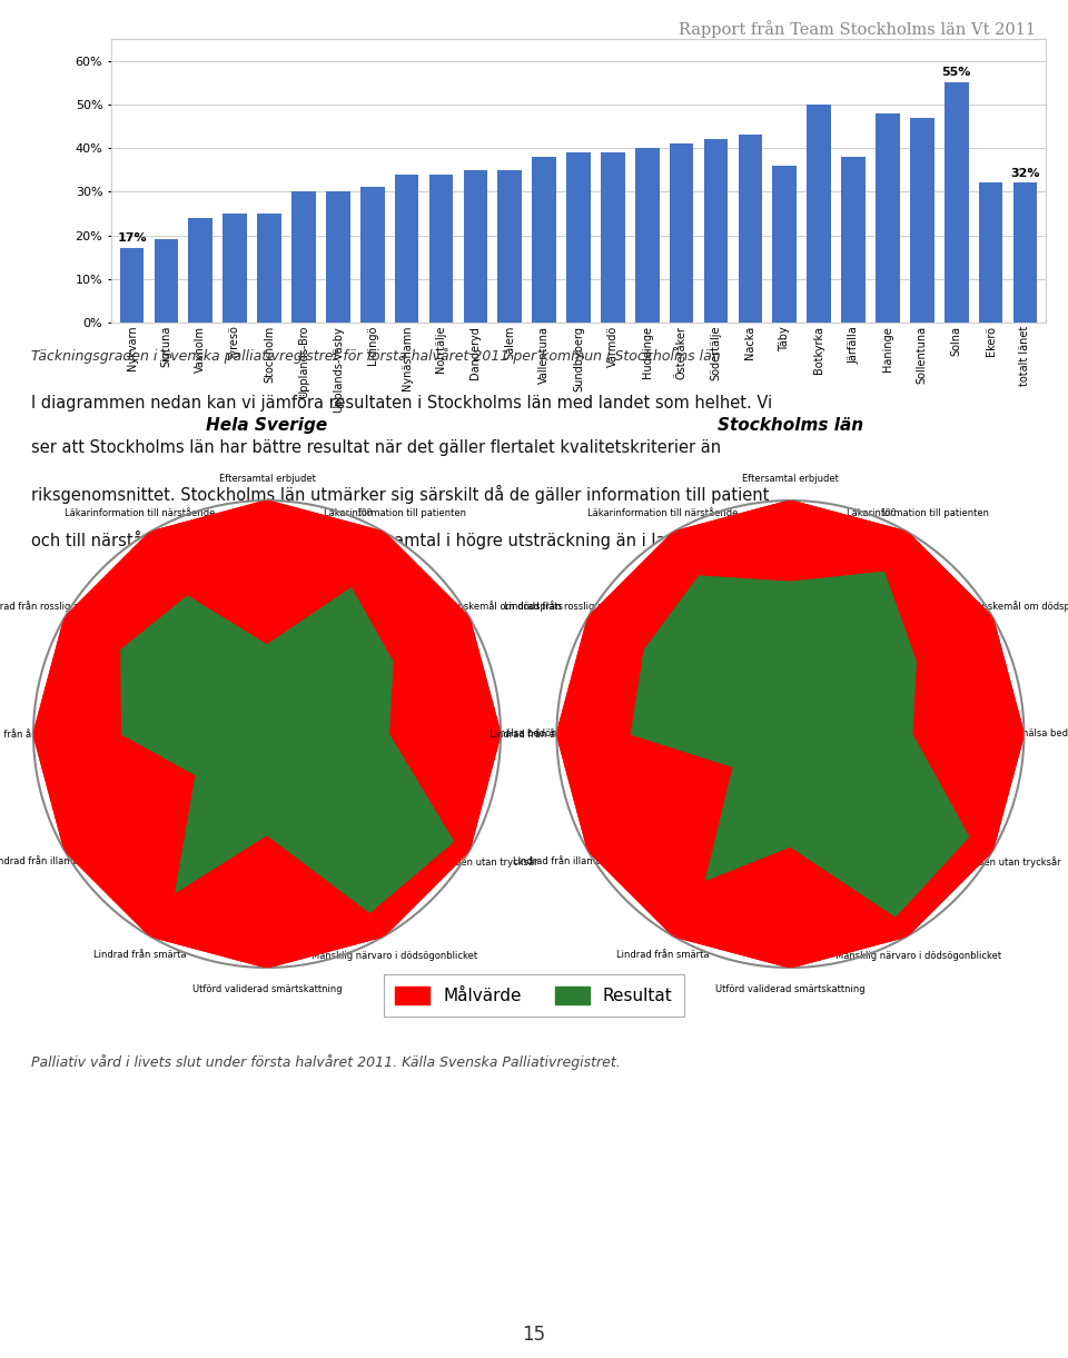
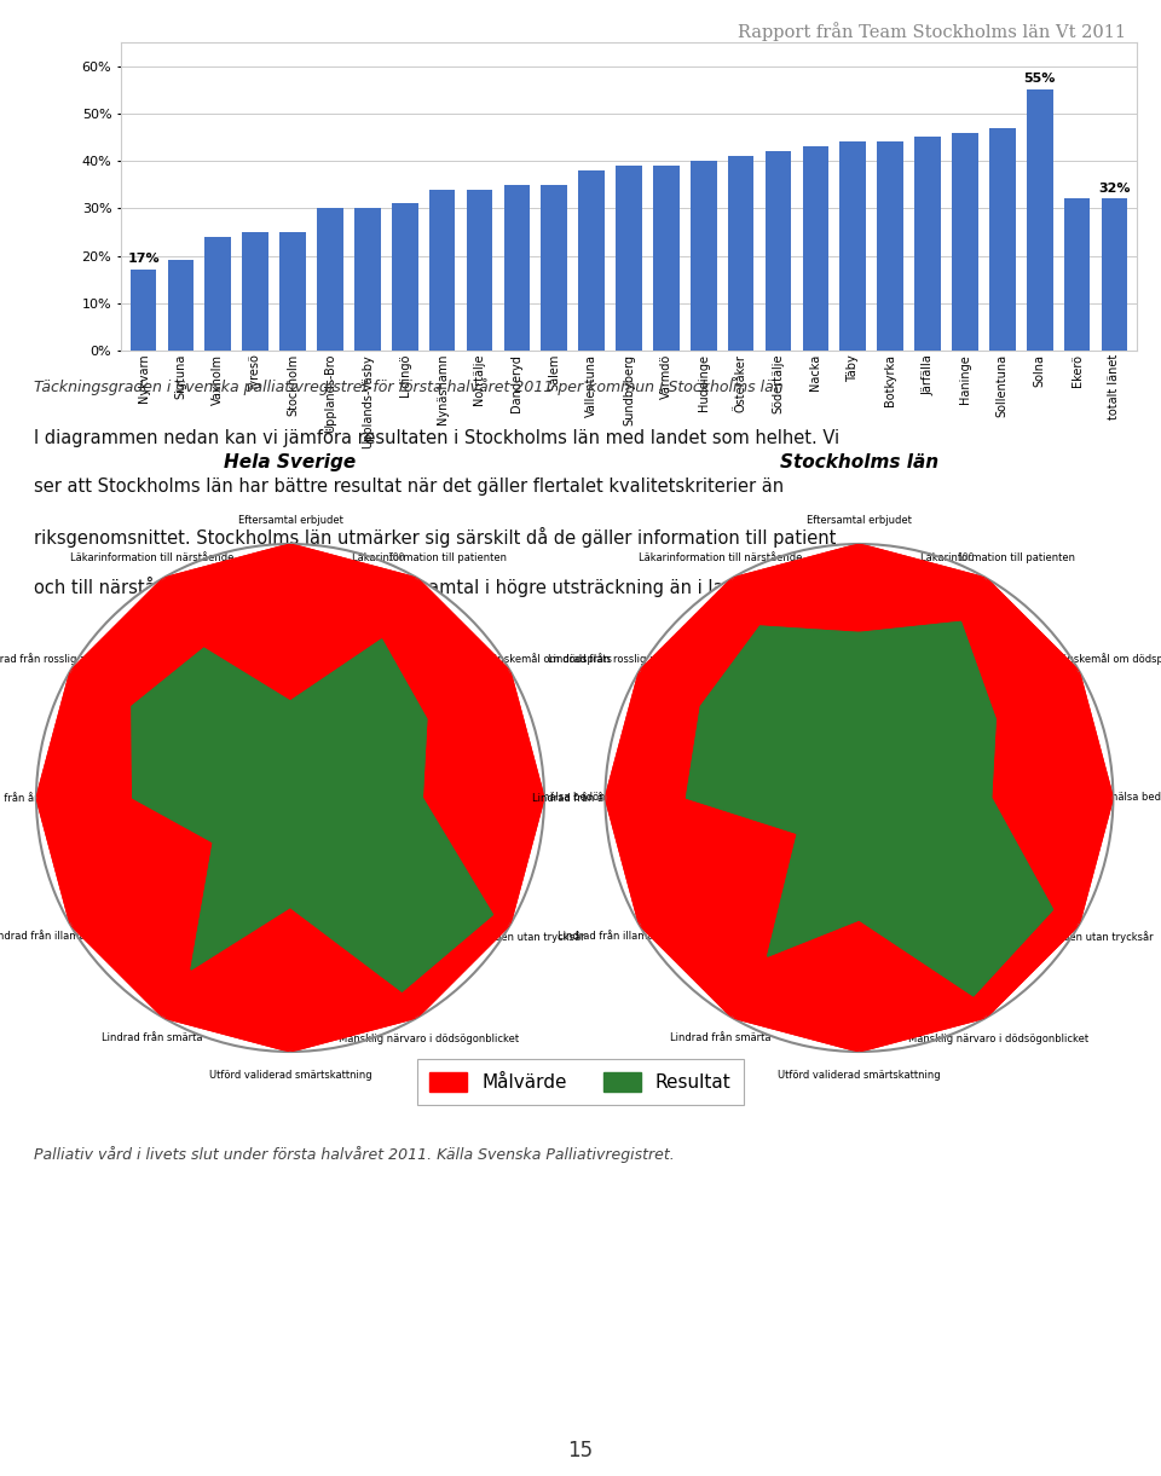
Täby: 36% -> 44%
Botkyrka: 50% -> 44%
Järfälla: 38% -> 45%
Haninge: 48% -> 46%
